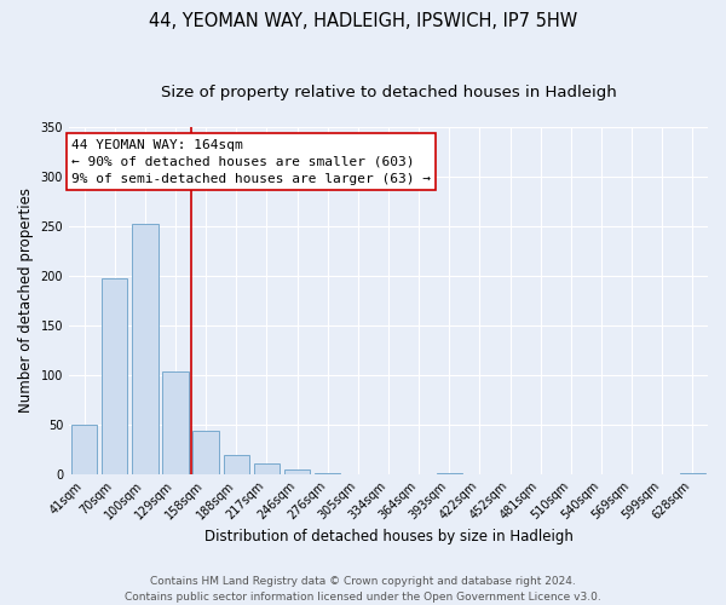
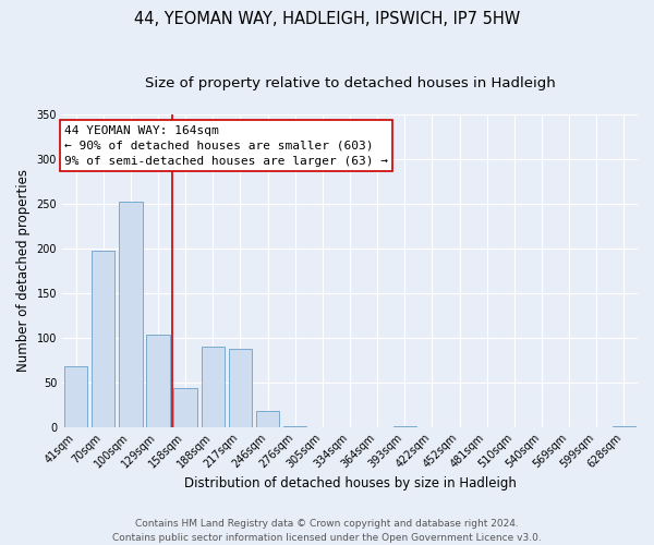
41sqm: 50 -> 68
188sqm: 19 -> 90
217sqm: 10 -> 88
246sqm: 5 -> 18
